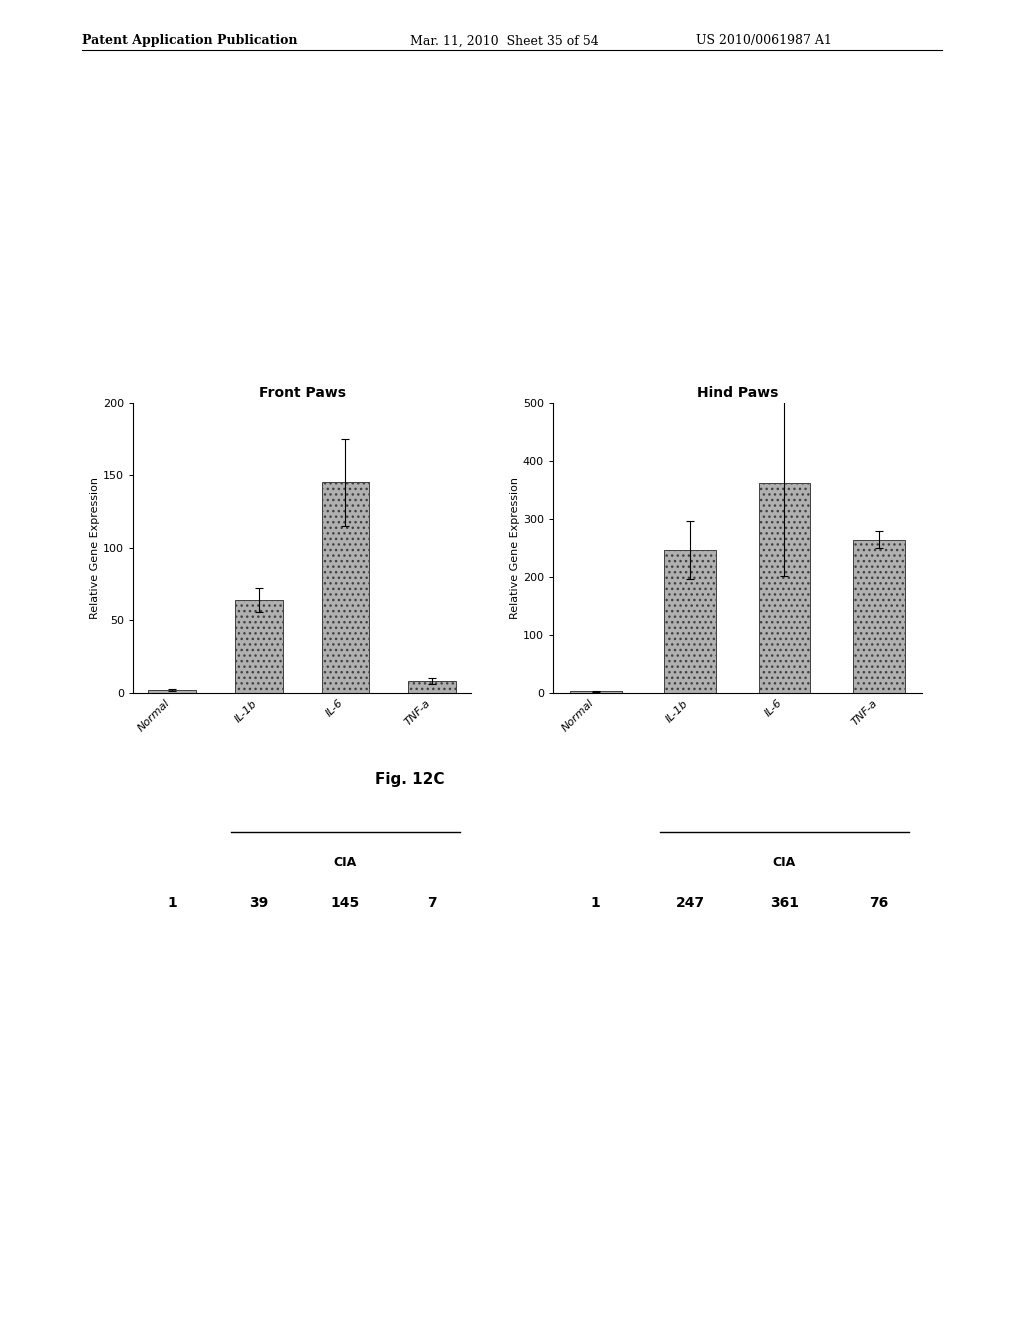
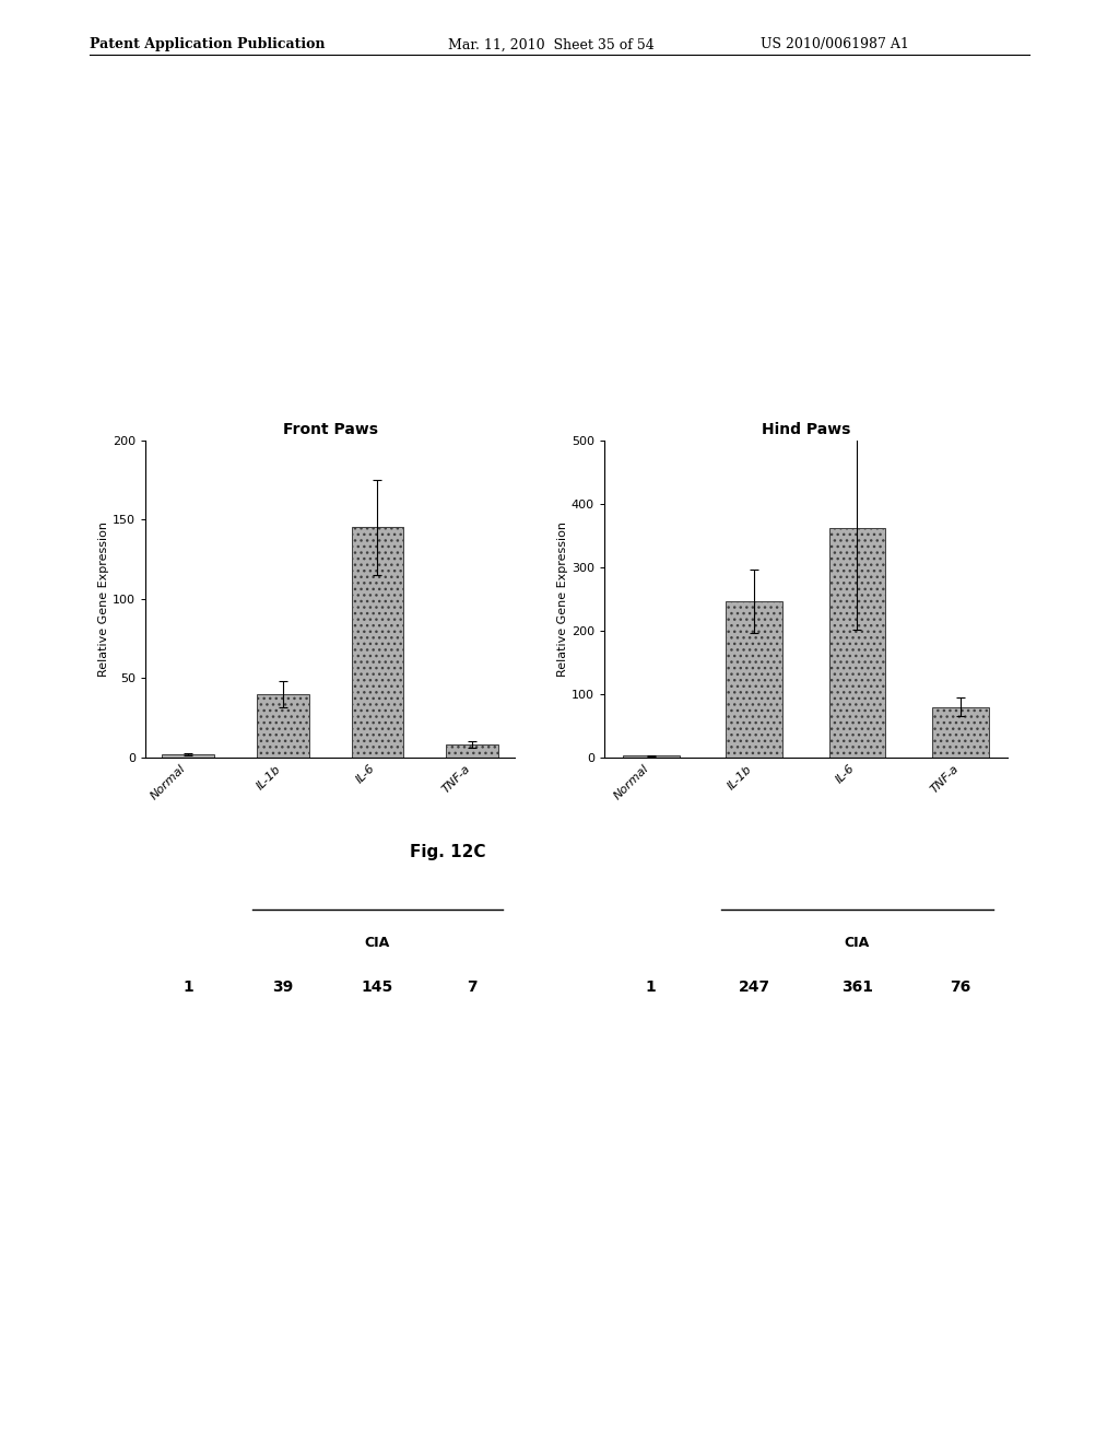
Front Paws/IL-1b: 64 -> 40
Hind Paws/TNF-a: 264 -> 80
